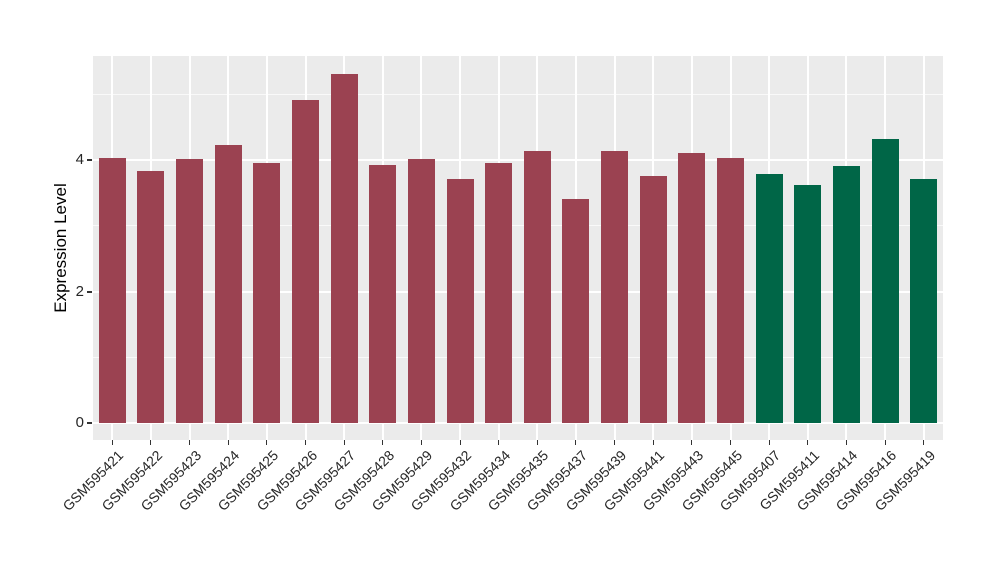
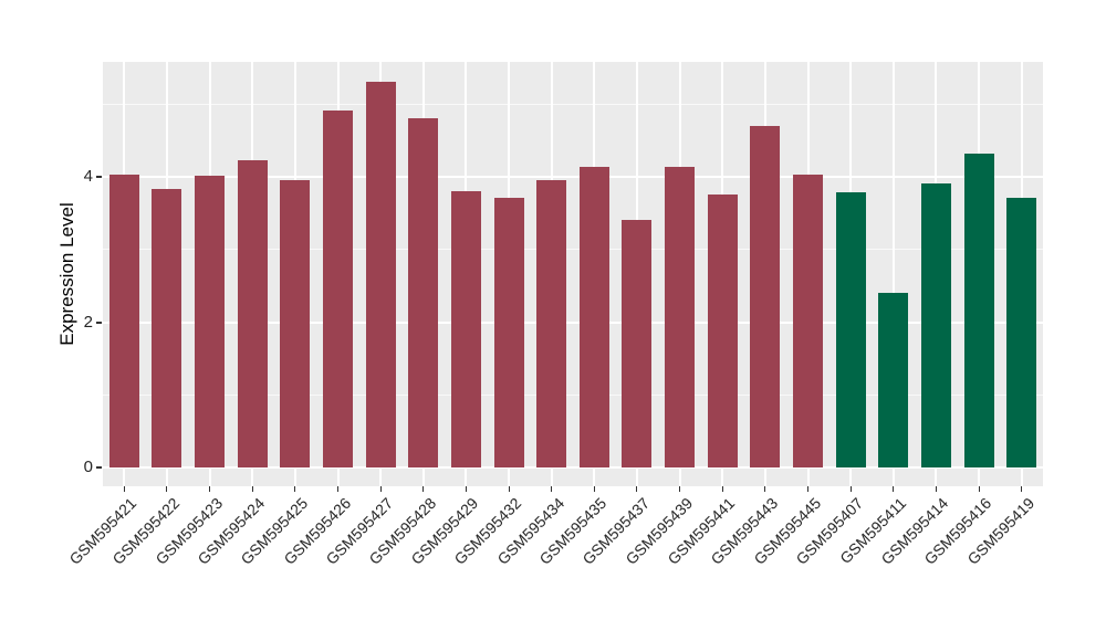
GSM595428: 3.9 -> 4.8
GSM595429: 4.0 -> 3.8
GSM595443: 4.1 -> 4.7
GSM595411: 3.6 -> 2.4
